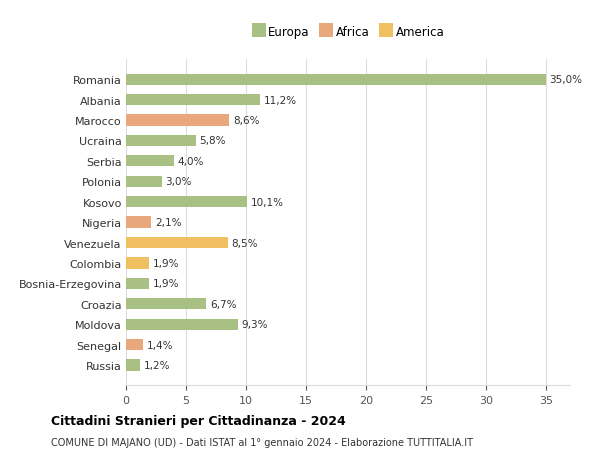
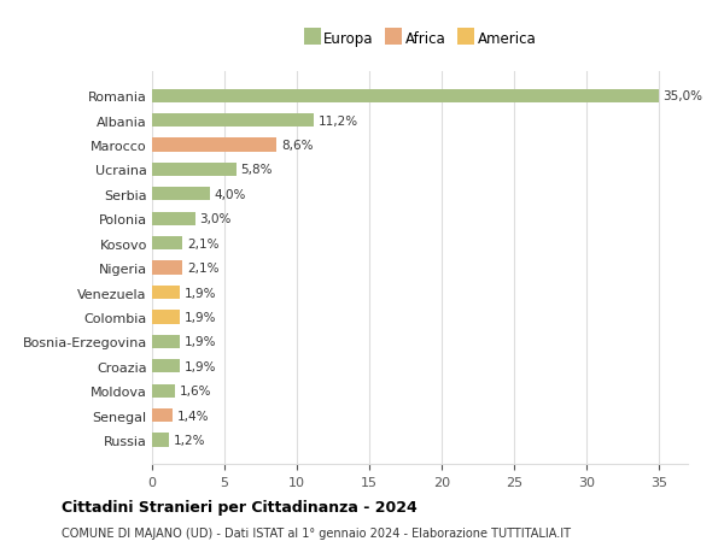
Kosovo: 10,1% -> 2,1%
Venezuela: 8,5% -> 1,9%
Croazia: 6,7% -> 1,9%
Moldova: 9,3% -> 1,6%
